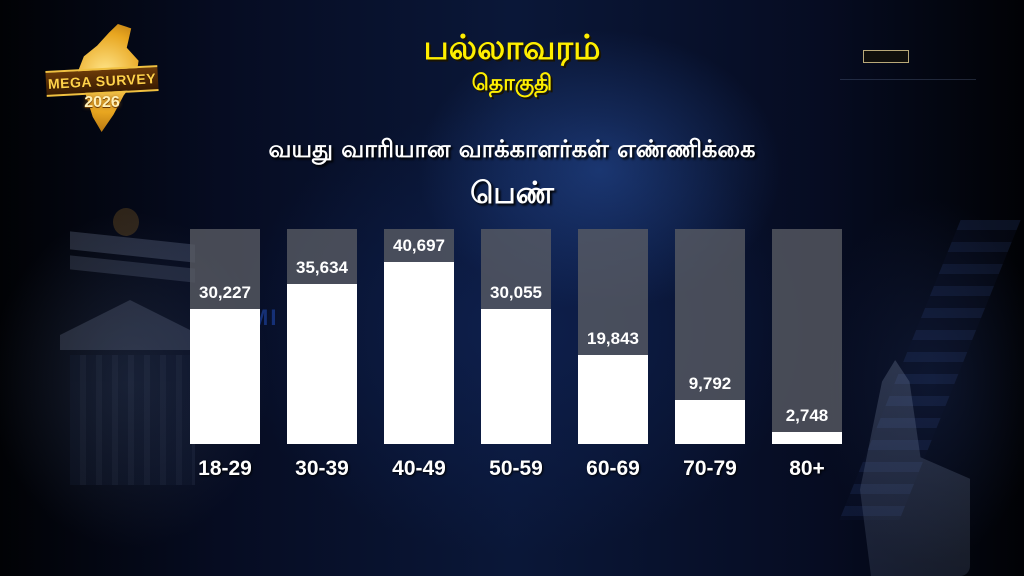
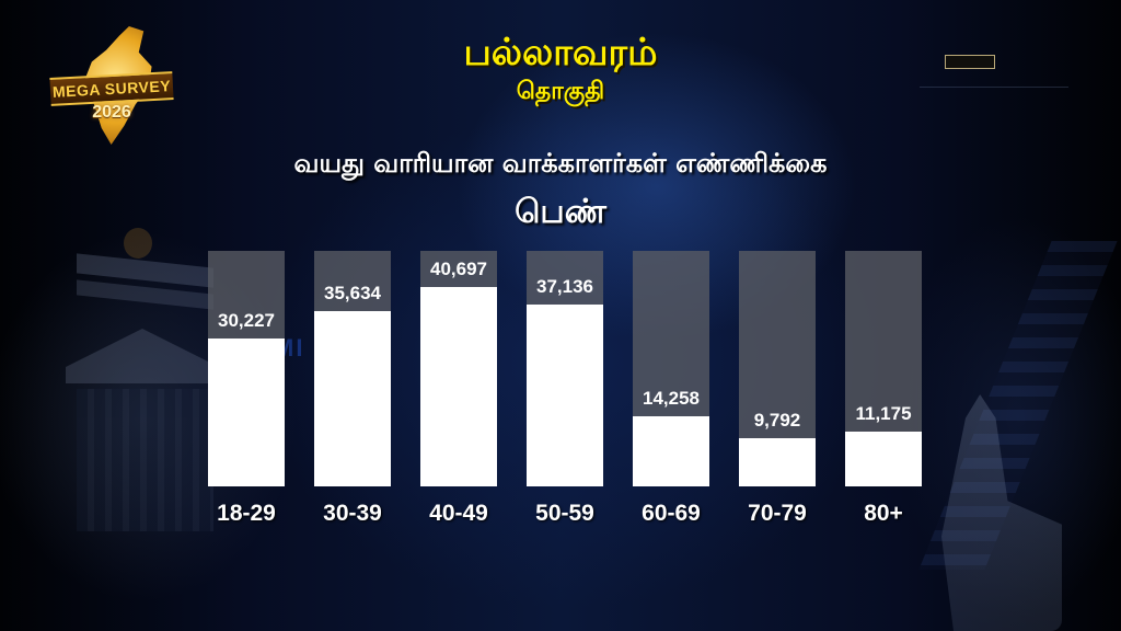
50-59: 30,055 -> 37,136
60-69: 19,843 -> 14,258
80+: 2,748 -> 11,175
